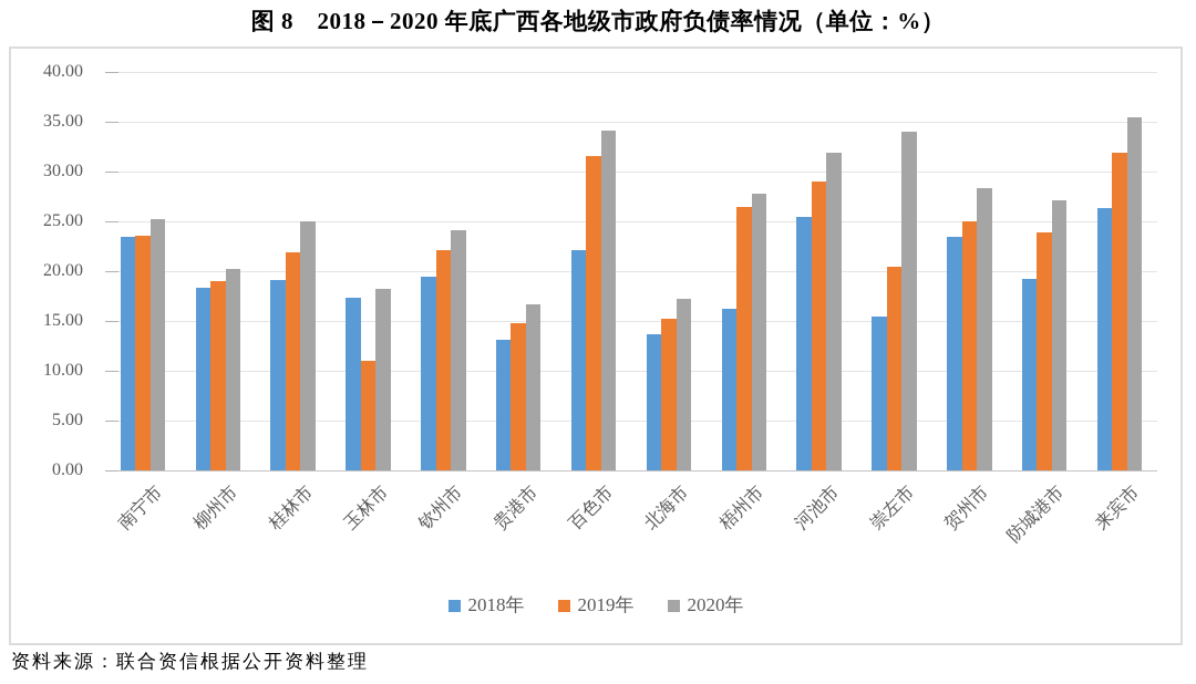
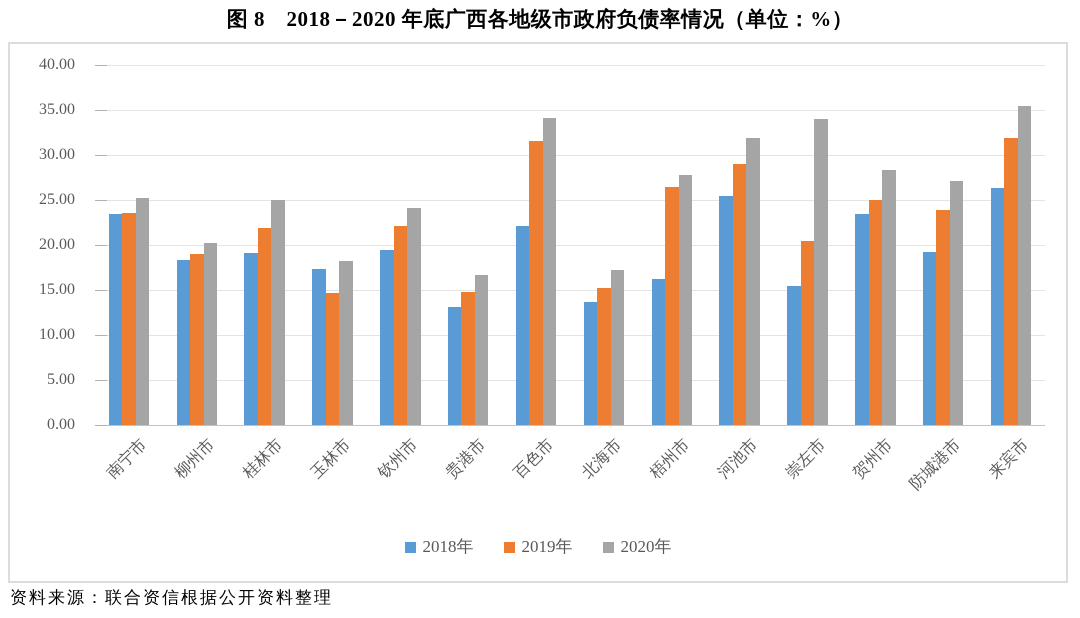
2019年/玉林市: 11 -> 15
